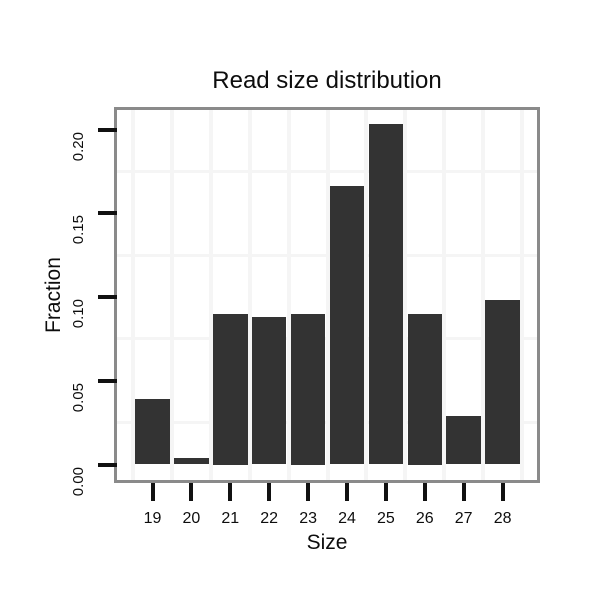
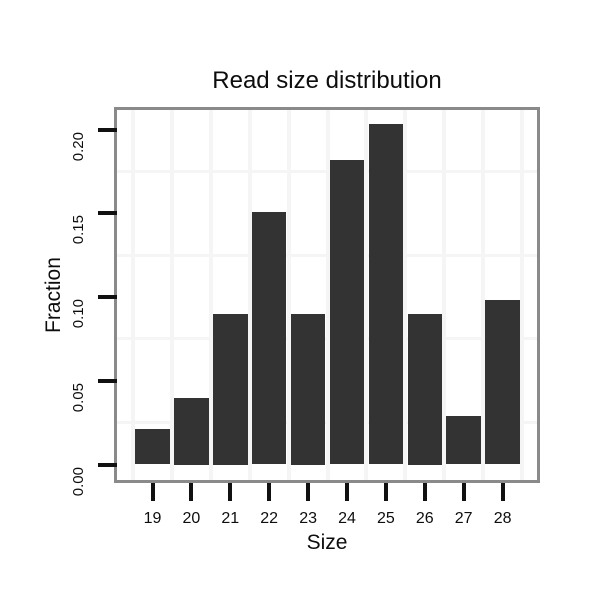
19: 0.039 -> 0.021
20: 0.004 -> 0.040
22: 0.088 -> 0.151
24: 0.166 -> 0.182
